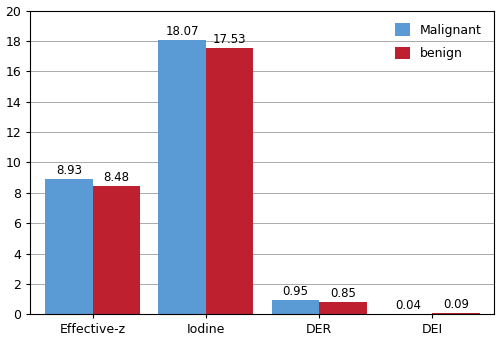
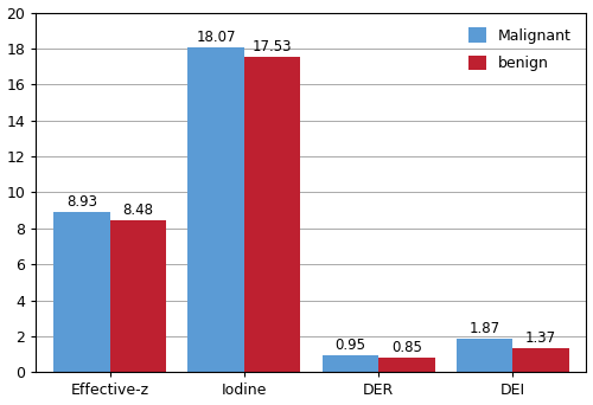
Malignant/DEI: 0.04 -> 1.87
benign/DEI: 0.09 -> 1.37
